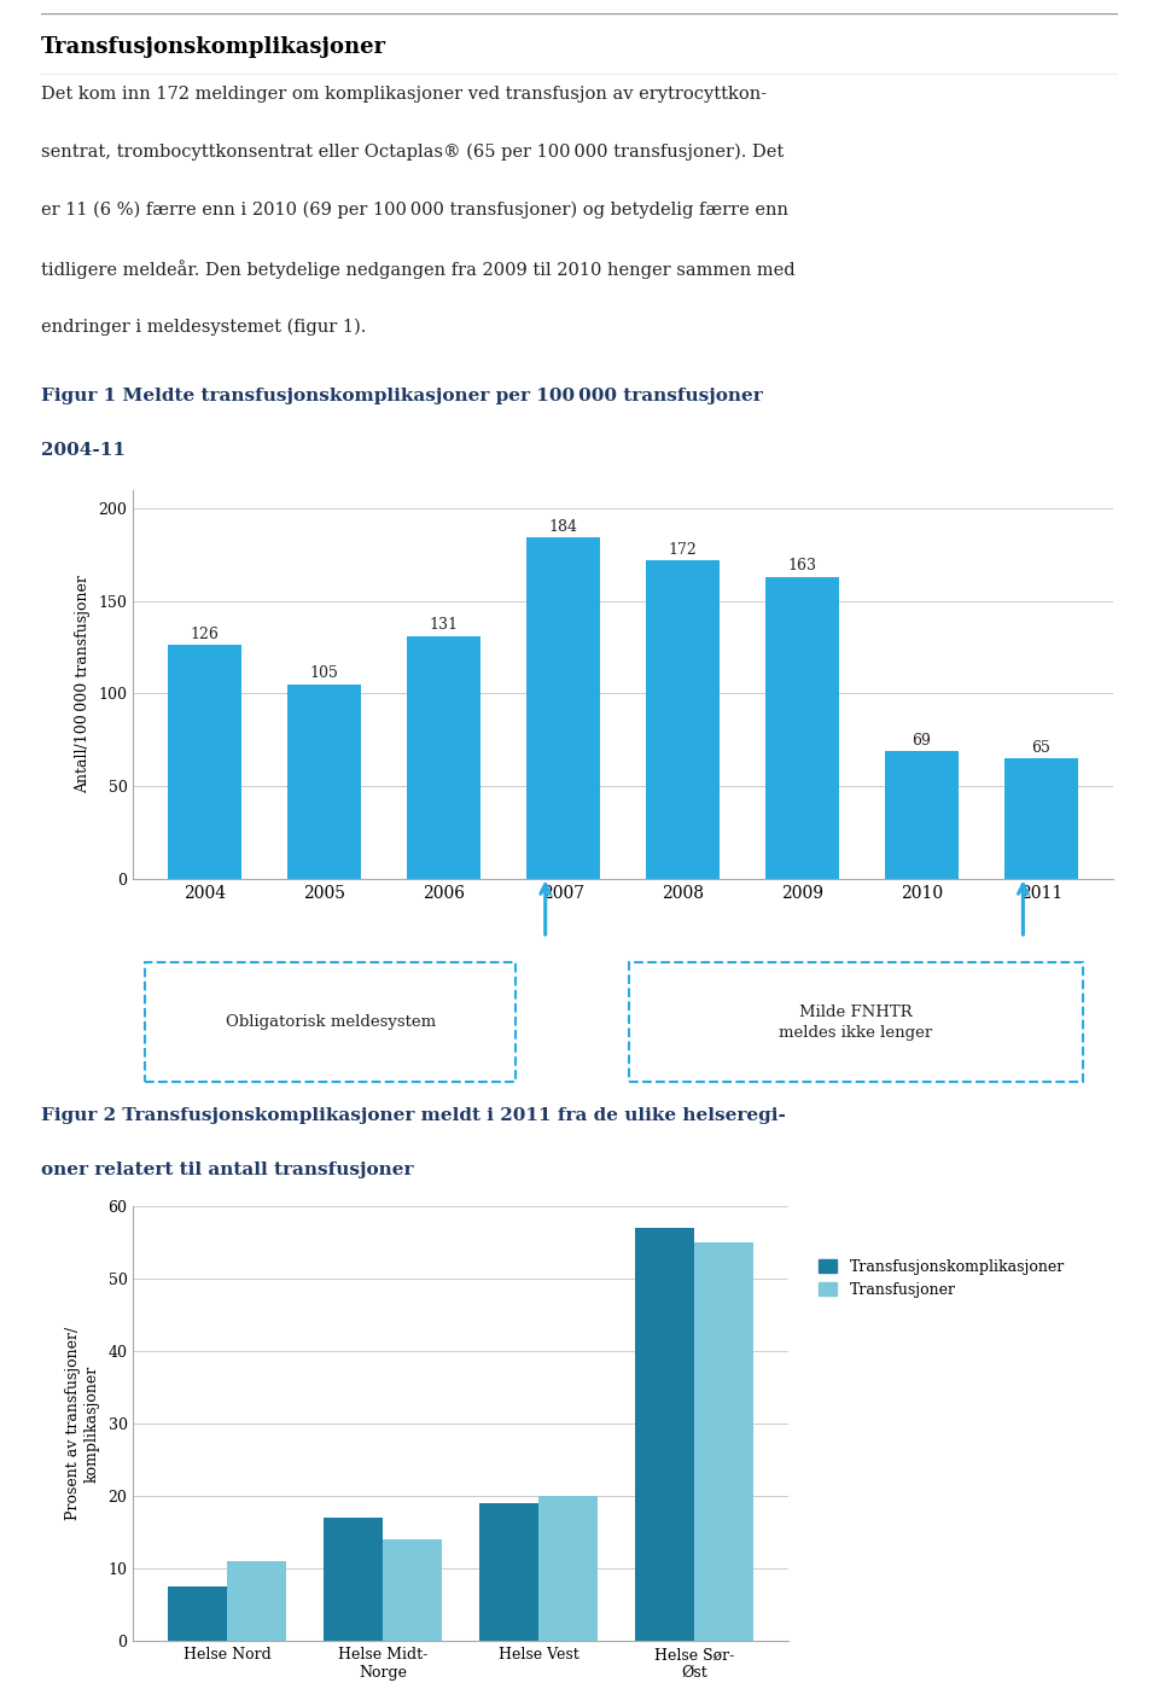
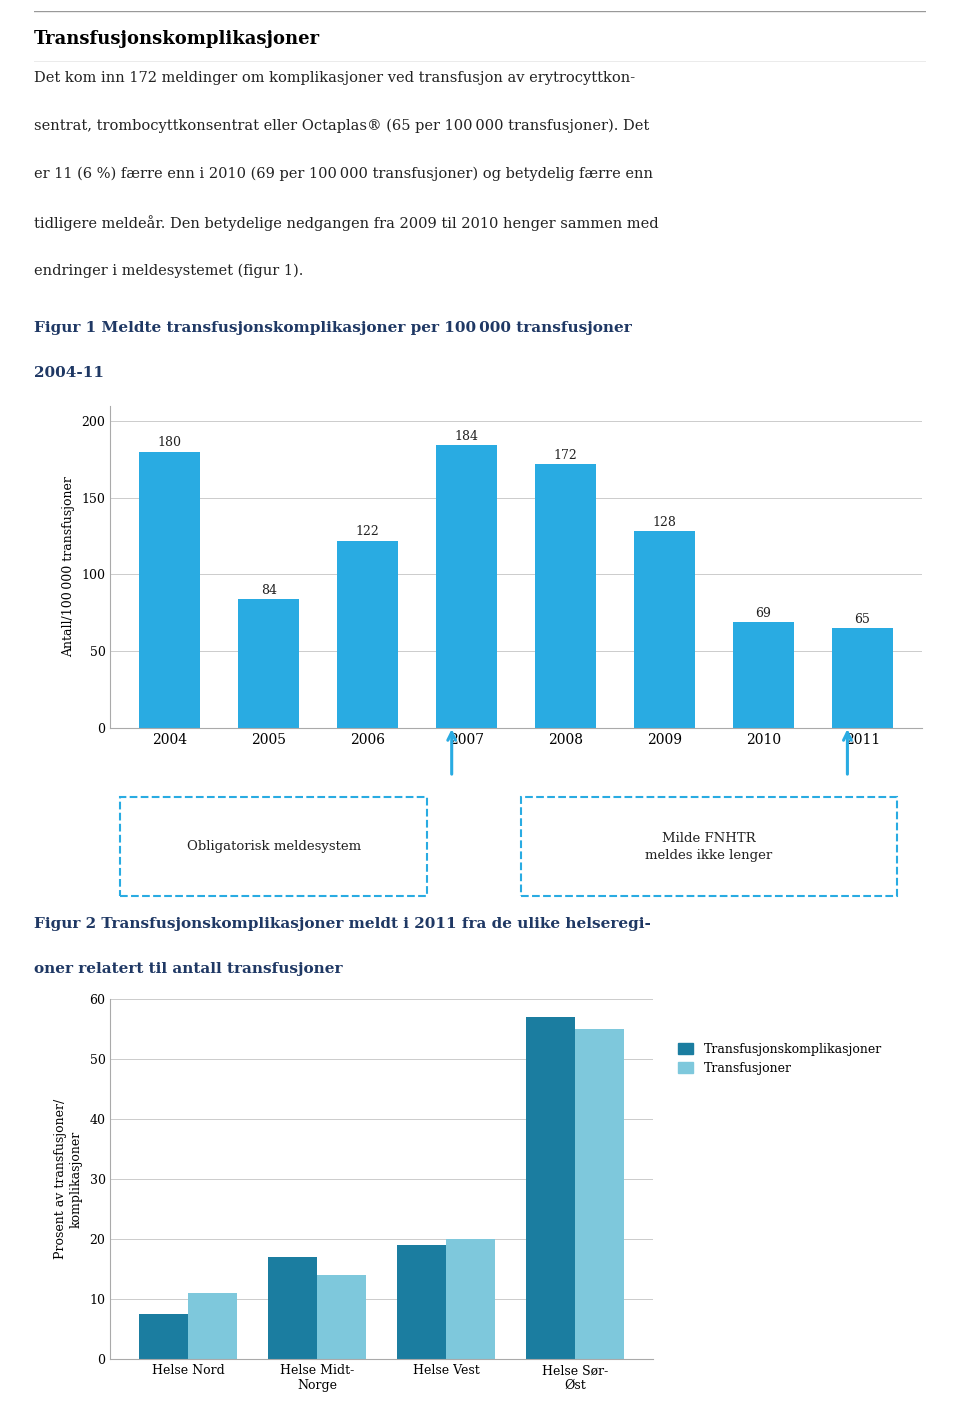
2004: 126 -> 180
2005: 105 -> 84
2006: 131 -> 122
2009: 163 -> 128
